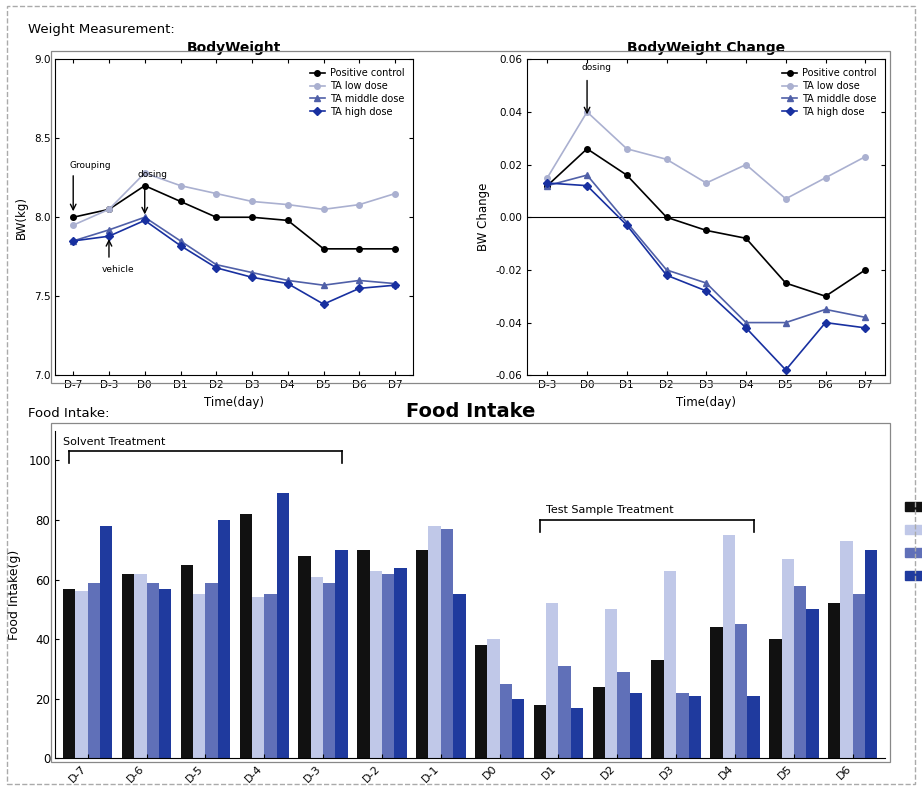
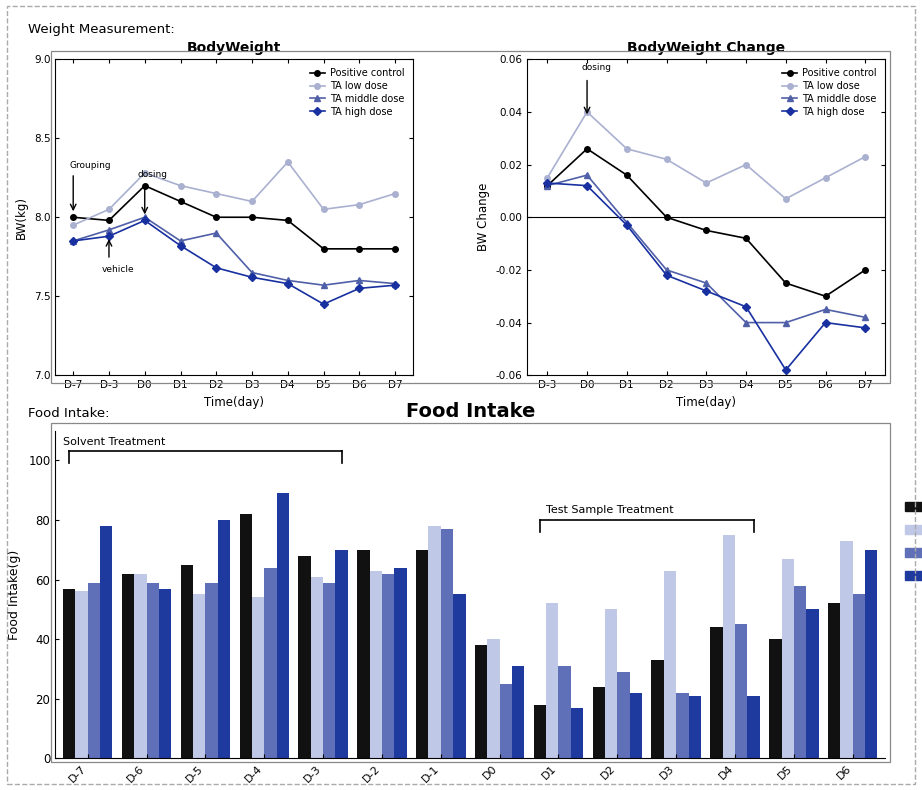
BodyWeight/Positive control/D-3: 8.05 -> 7.98
BodyWeight/TA middle dose/D2: 7.70 -> 7.90
BodyWeight/TA low dose/D4: 8.08 -> 8.35
BodyWeight Change/TA high dose/D4: -0.042 -> -0.034
Food Intake/TA middle dose/D-4: 55 -> 64
Food Intake/TA high dose/D0: 20 -> 31
